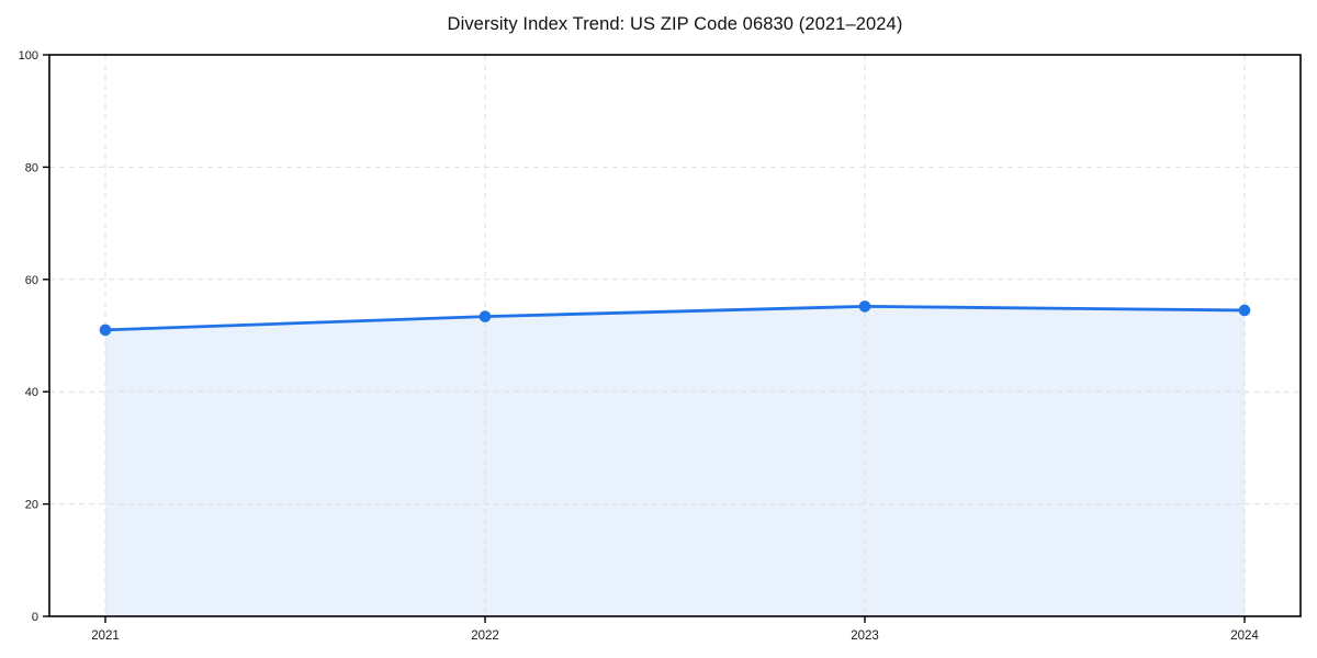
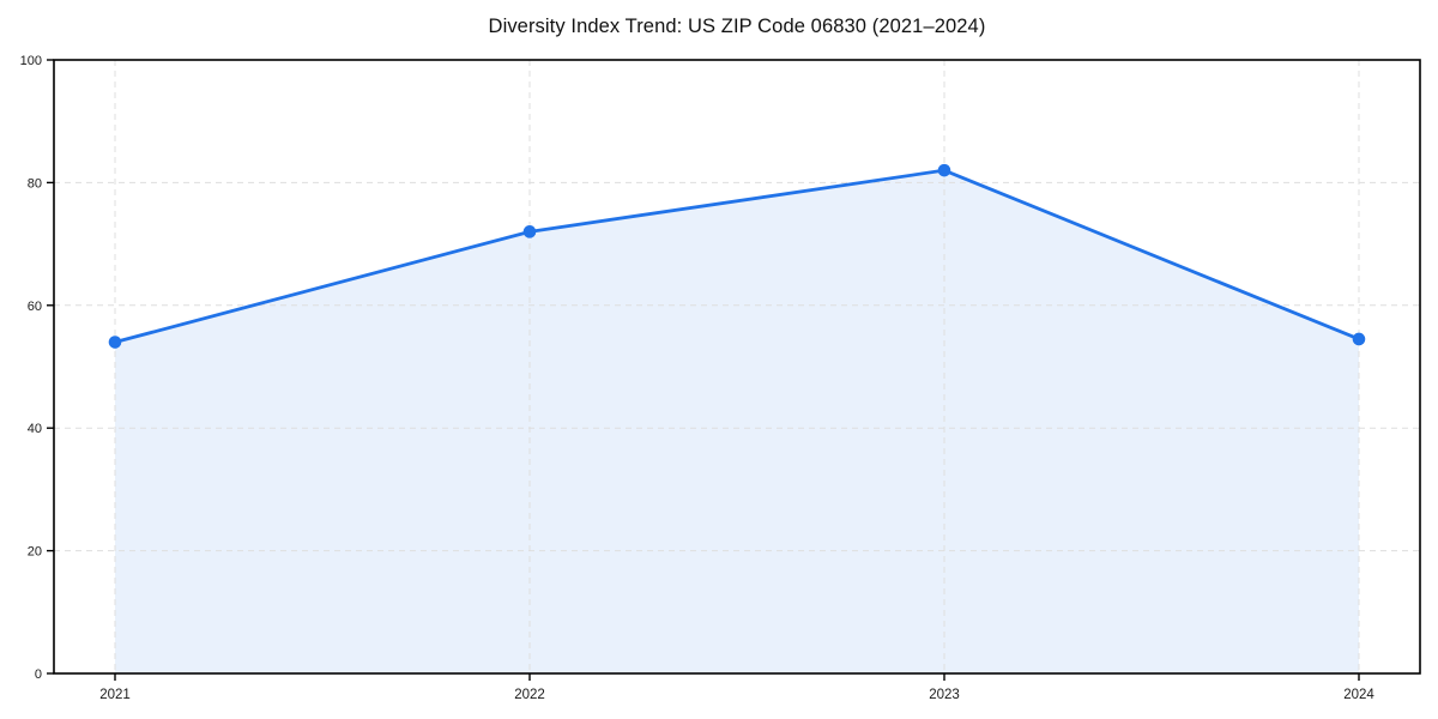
2021: 51 -> 54
2022: 53 -> 72
2023: 55 -> 82
